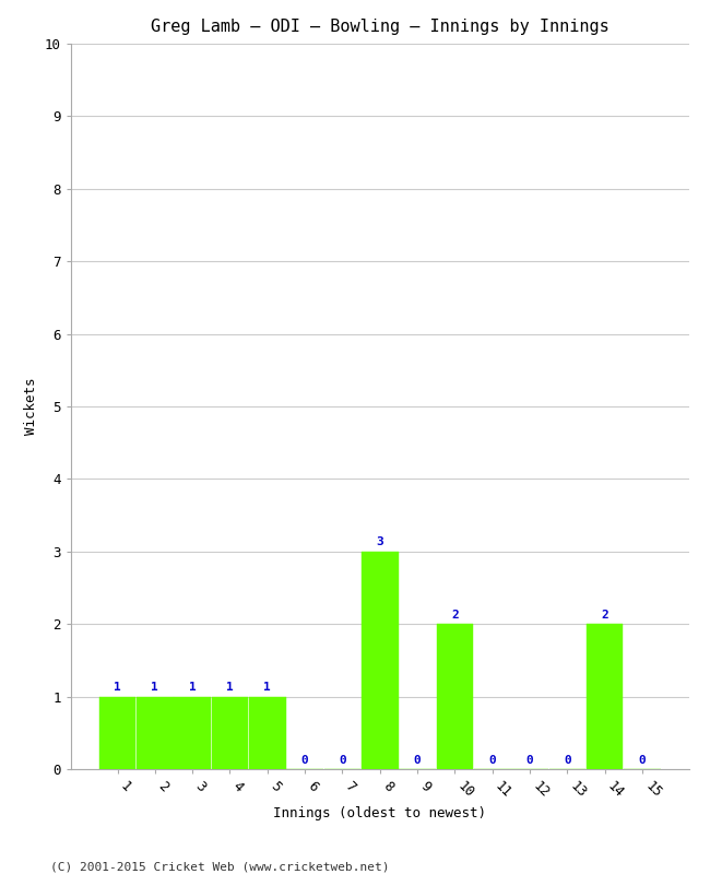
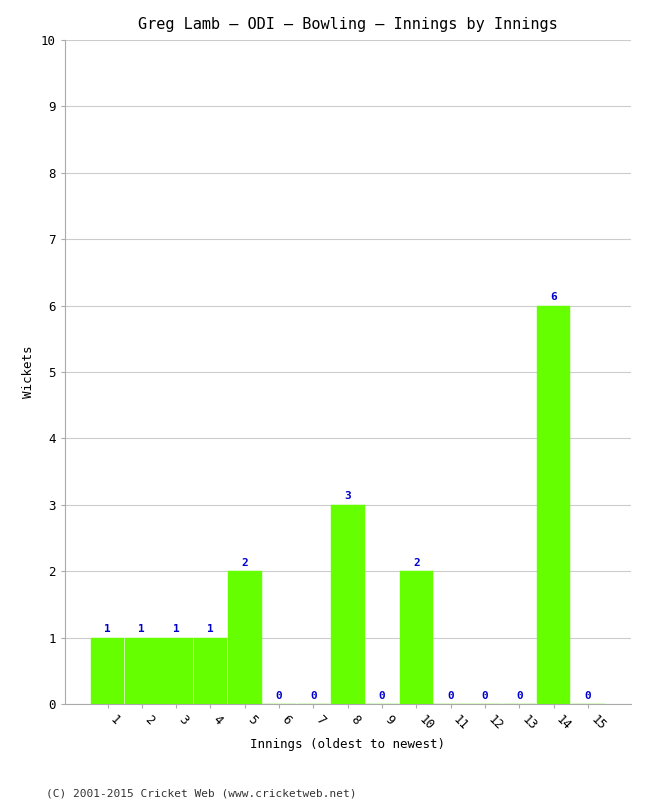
5: 1 -> 2
14: 2 -> 6
